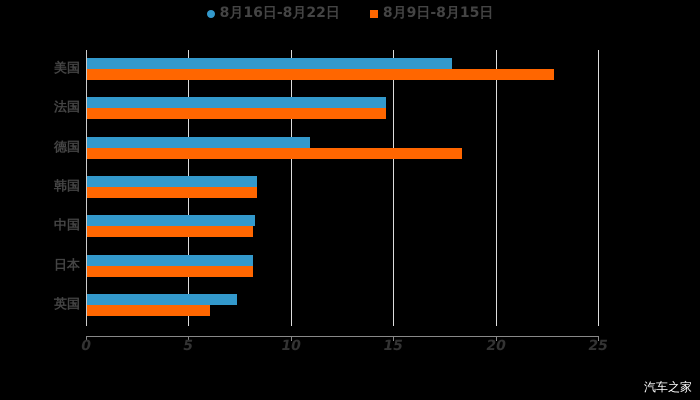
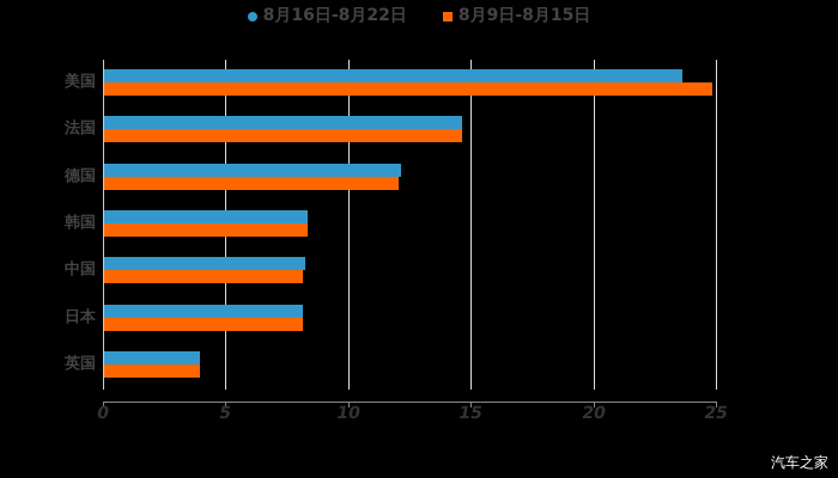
8月16日-8月22日/美国: 17.8 -> 23.6
8月9日-8月15日/美国: 22.8 -> 24.8
8月16日-8月22日/德国: 10.9 -> 12.1
8月9日-8月15日/德国: 18.3 -> 12.0
8月16日-8月22日/英国: 7.3 -> 3.9
8月9日-8月15日/英国: 6.0 -> 3.9
